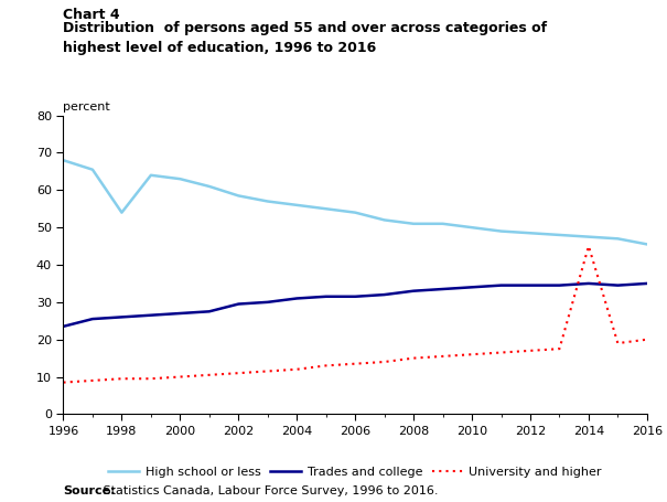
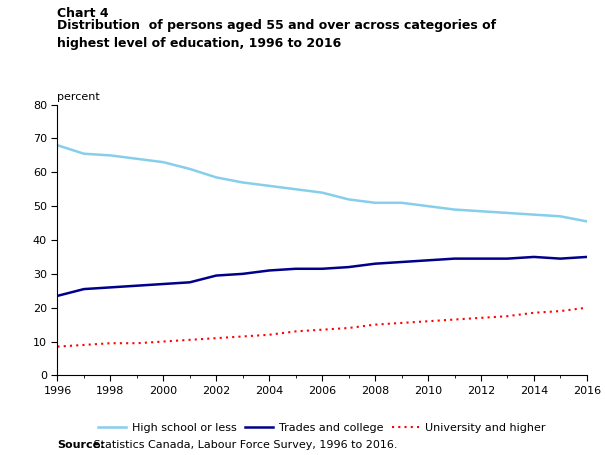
High school or less/1998: 54.0 -> 65.0
University and higher/2014: 45.0 -> 18.5
